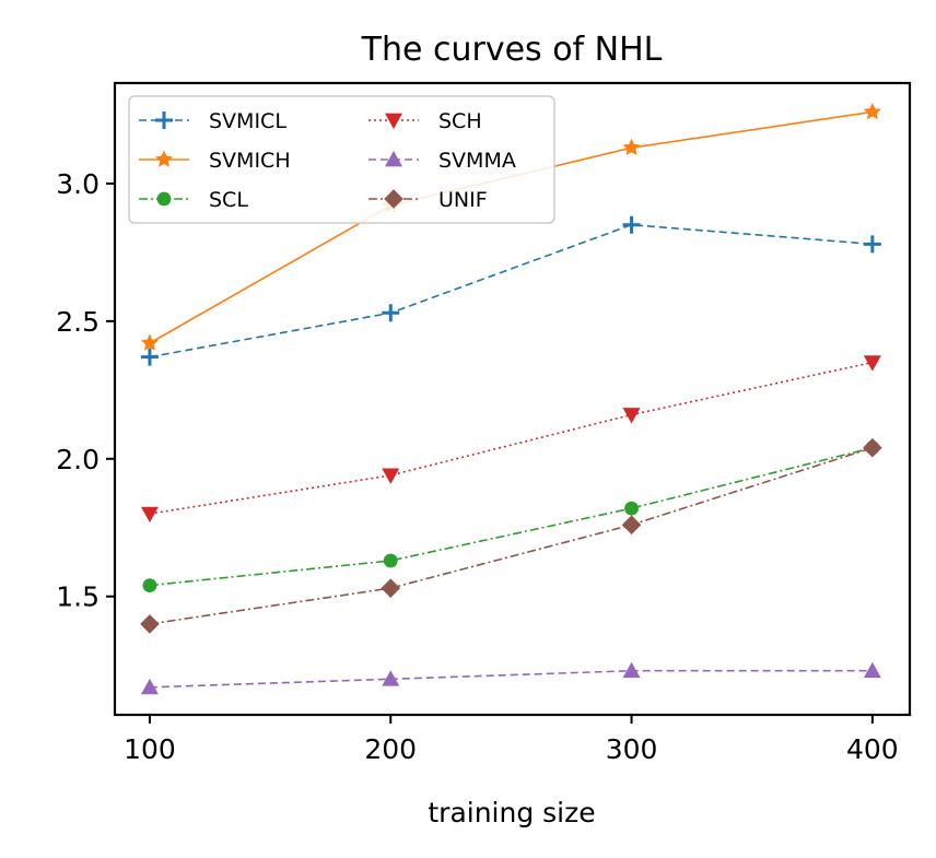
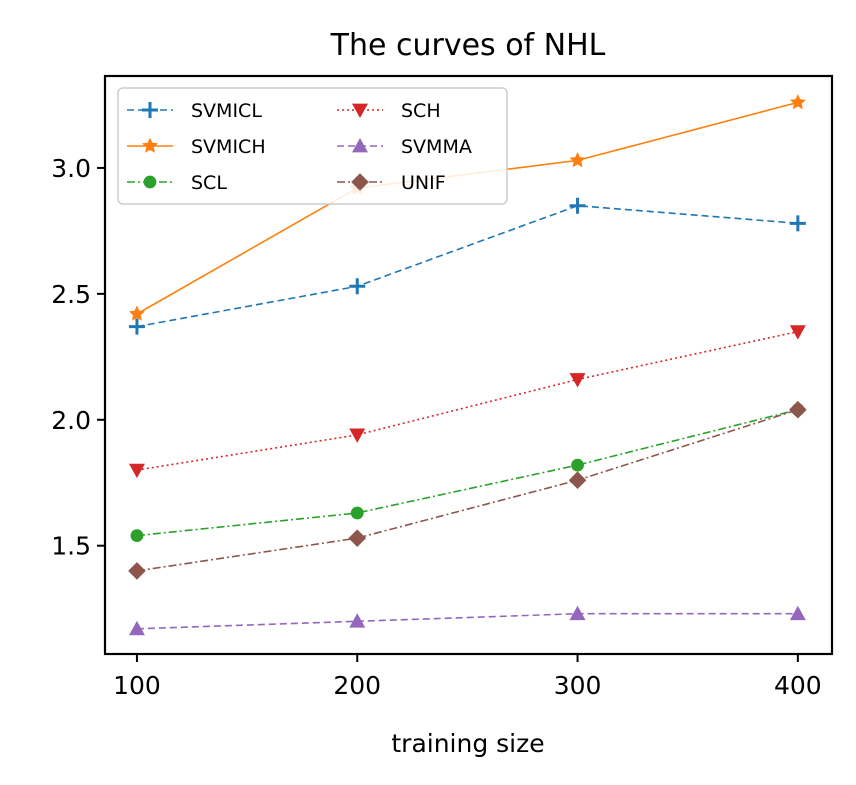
SVMICH/300: 3.13 -> 3.03
